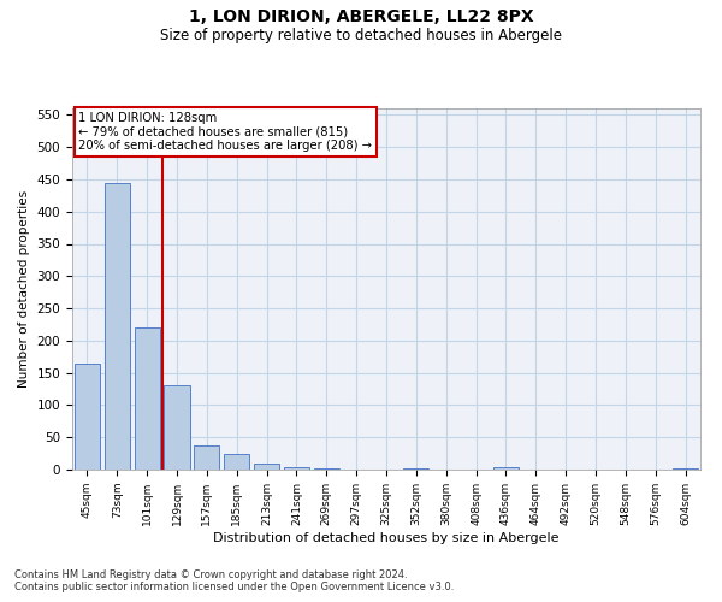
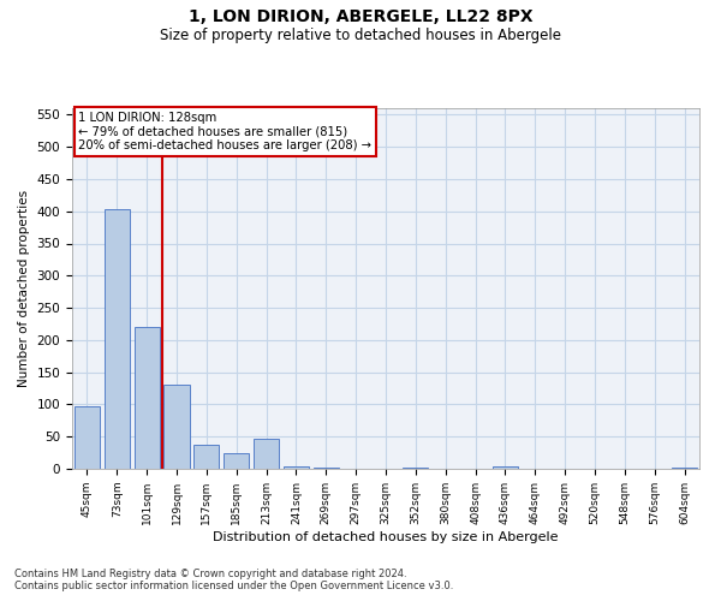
45sqm: 165 -> 98
73sqm: 445 -> 404
213sqm: 9 -> 46
